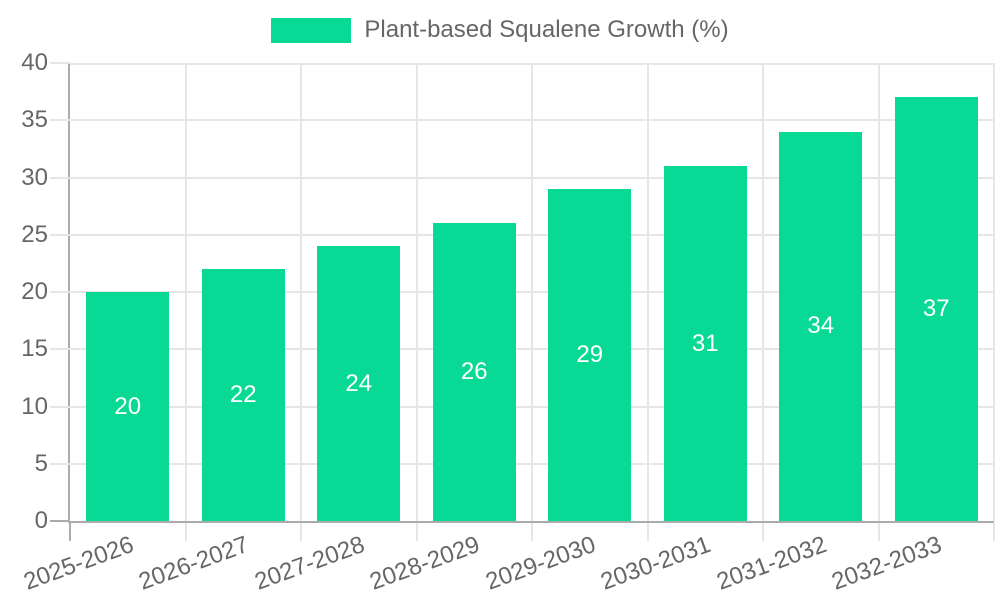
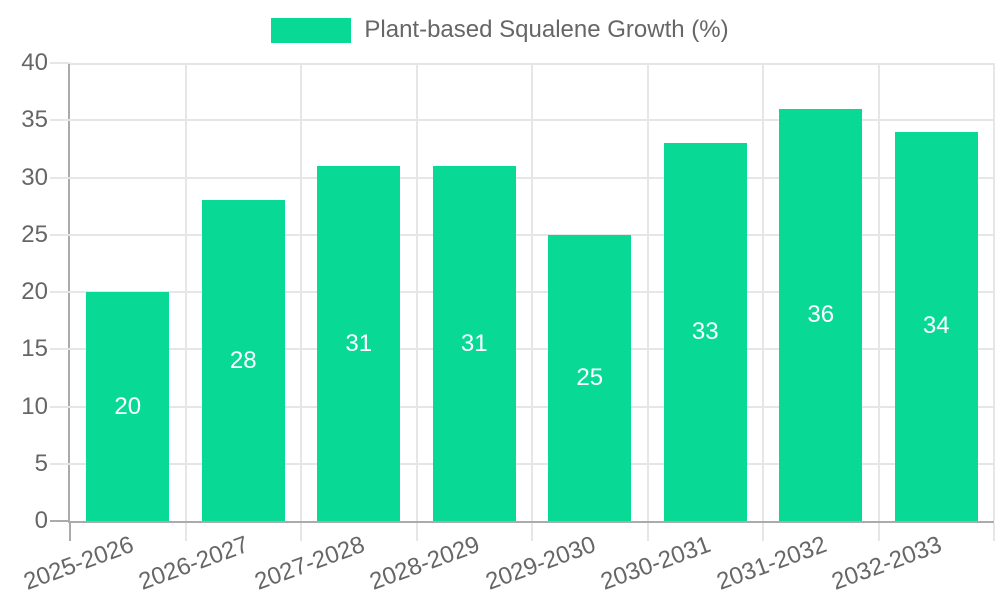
2026-2027: 22 -> 28
2027-2028: 24 -> 31
2028-2029: 26 -> 31
2029-2030: 29 -> 25
2030-2031: 31 -> 33
2031-2032: 34 -> 36
2032-2033: 37 -> 34
